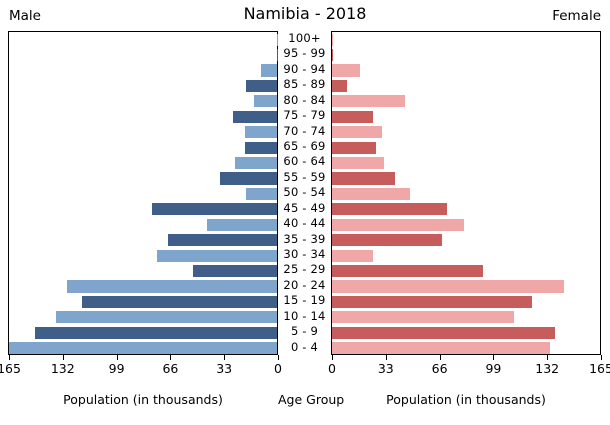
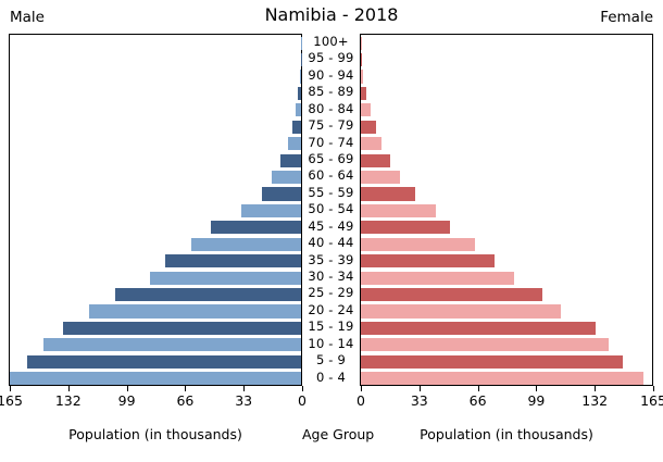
Male/90 - 94: 10 -> 1
Female/90 - 94: 17 -> 1
Male/85 - 89: 19 -> 2
Female/85 - 89: 9 -> 3
Male/80 - 84: 14 -> 3
Female/80 - 84: 45 -> 6
Male/75 - 79: 27 -> 5
Female/75 - 79: 25 -> 9
Male/70 - 74: 20 -> 8
Female/70 - 74: 31 -> 12
Male/65 - 69: 20 -> 11
Female/65 - 69: 27 -> 16
Male/60 - 64: 26 -> 16
Female/60 - 64: 32 -> 22
Male/55 - 59: 35 -> 22
Female/55 - 59: 39 -> 31
Male/50 - 54: 19 -> 34
Female/50 - 54: 48 -> 42
Male/45 - 49: 77 -> 51
Female/45 - 49: 71 -> 50
Male/40 - 44: 43 -> 62
Female/40 - 44: 81 -> 64
Male/35 - 39: 67 -> 77
Female/35 - 39: 68 -> 76
Male/30 - 34: 74 -> 86
Female/30 - 34: 25 -> 87
Male/25 - 29: 52 -> 106
Female/25 - 29: 93 -> 103
Male/20 - 24: 129 -> 120
Female/20 - 24: 143 -> 113
Male/15 - 19: 120 -> 135
Female/15 - 19: 123 -> 133
Male/10 - 14: 136 -> 146
Female/10 - 14: 112 -> 140
Male/5 - 9: 149 -> 155
Female/5 - 9: 137 -> 148
Female/0 - 4: 134 -> 160
